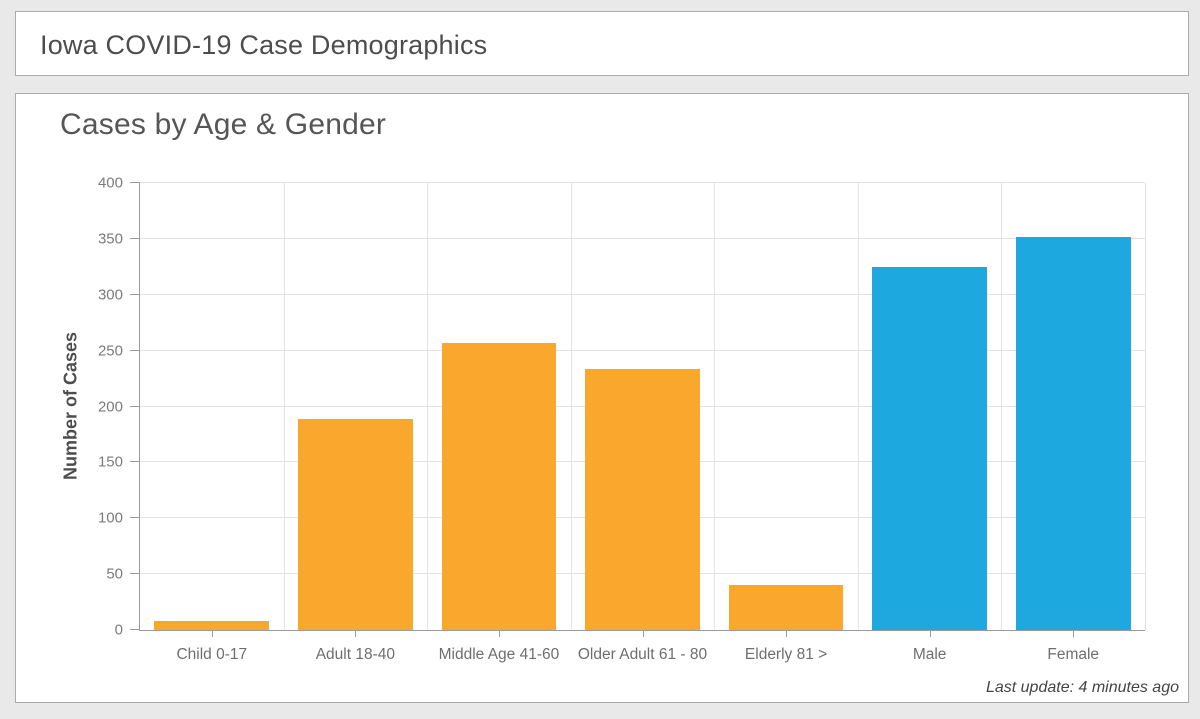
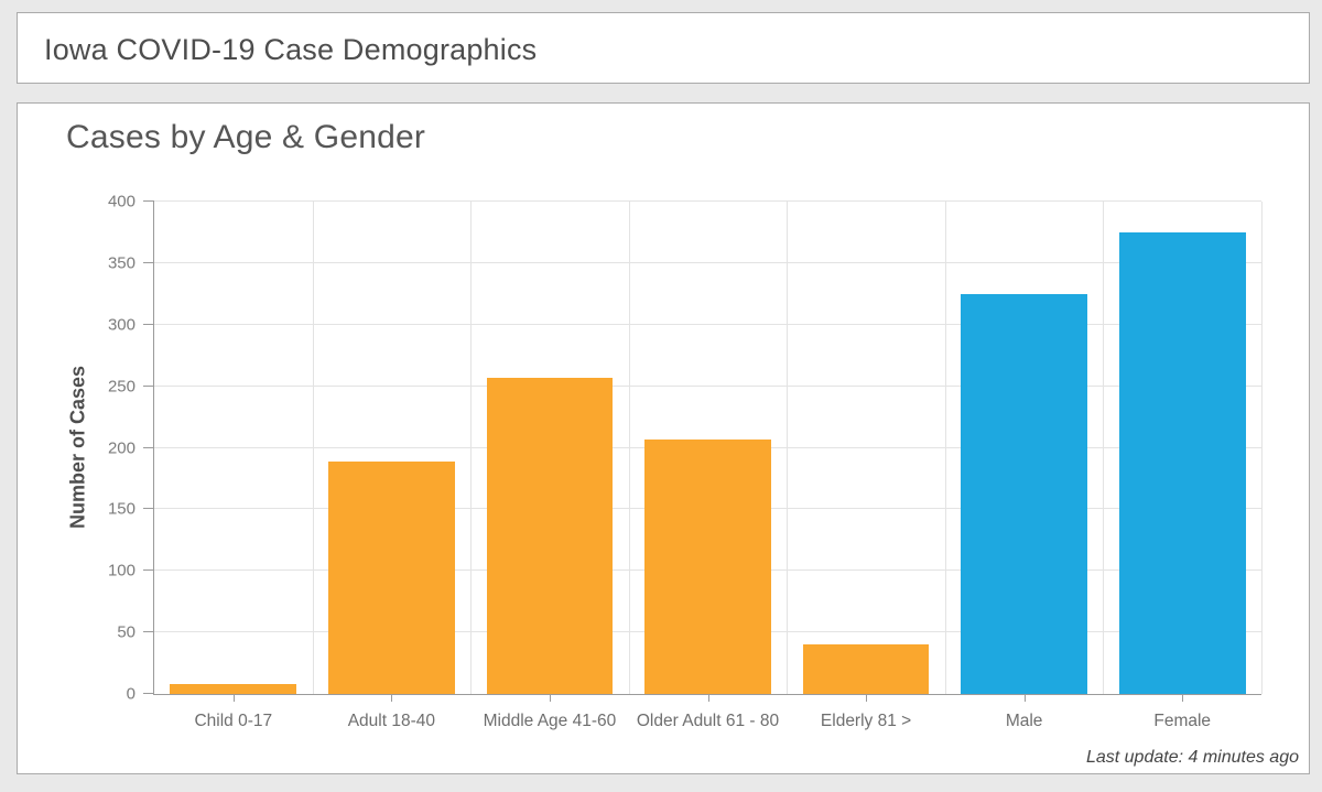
Older Adult 61 - 80: 234 -> 207
Female: 352 -> 375
